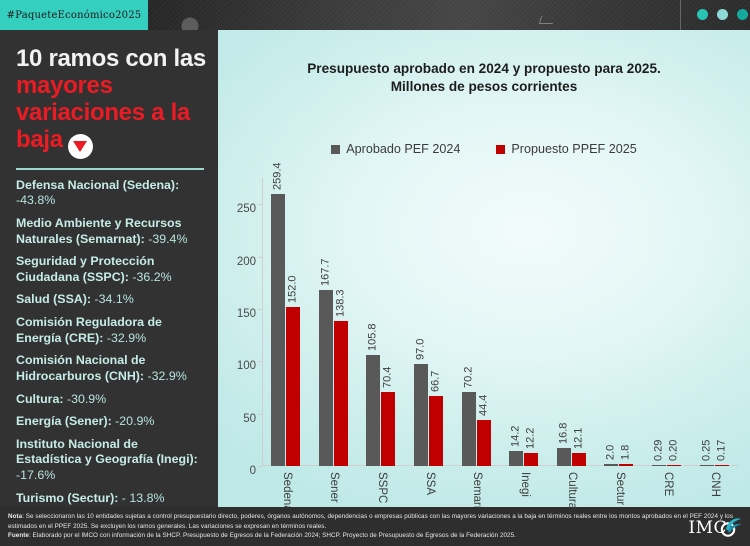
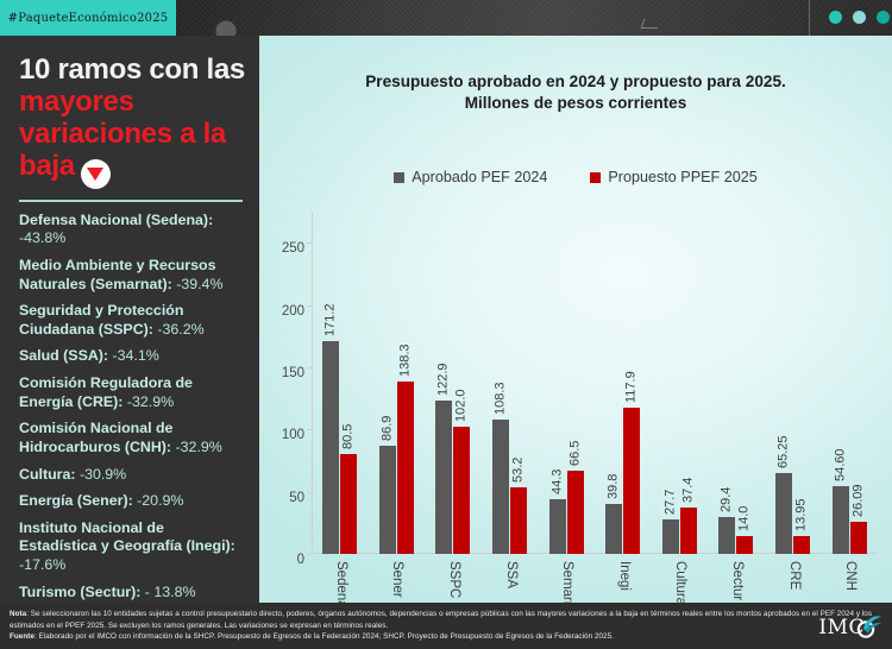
Aprobado PEF 2024/Sedena: 259.4 -> 171.2
Propuesto PPEF 2025/Sedena: 152.0 -> 80.5
Aprobado PEF 2024/Sener: 167.7 -> 86.9
Aprobado PEF 2024/SSPC: 105.8 -> 122.9
Propuesto PPEF 2025/SSPC: 70.4 -> 102.0
Aprobado PEF 2024/SSA: 97.0 -> 108.3
Propuesto PPEF 2025/SSA: 66.7 -> 53.2
Aprobado PEF 2024/Semarnat: 70.2 -> 44.3
Propuesto PPEF 2025/Semarnat: 44.4 -> 66.5
Aprobado PEF 2024/Inegi: 14.2 -> 39.8
Propuesto PPEF 2025/Inegi: 12.2 -> 117.9
Aprobado PEF 2024/Cultura: 16.8 -> 27.7
Propuesto PPEF 2025/Cultura: 12.1 -> 37.4
Aprobado PEF 2024/Sectur: 2.0 -> 29.4
Propuesto PPEF 2025/Sectur: 1.8 -> 14.0
Aprobado PEF 2024/CRE: 0.29 -> 65.25
Propuesto PPEF 2025/CRE: 0.20 -> 13.95
Aprobado PEF 2024/CNH: 0.25 -> 54.60
Propuesto PPEF 2025/CNH: 0.17 -> 26.09
